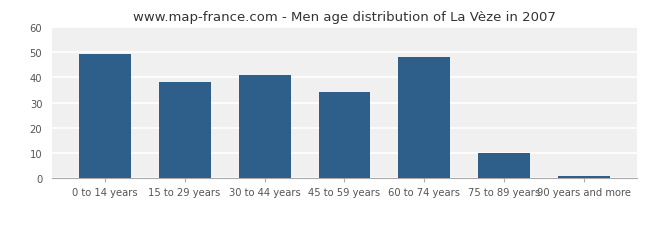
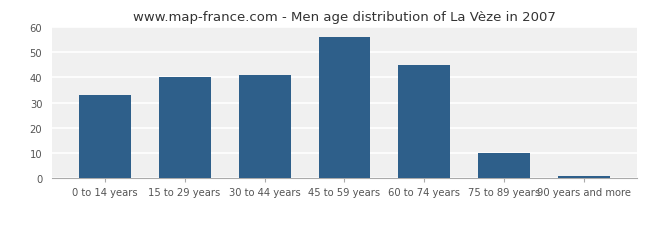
0 to 14 years: 49 -> 33
15 to 29 years: 38 -> 40
45 to 59 years: 34 -> 56
60 to 74 years: 48 -> 45
